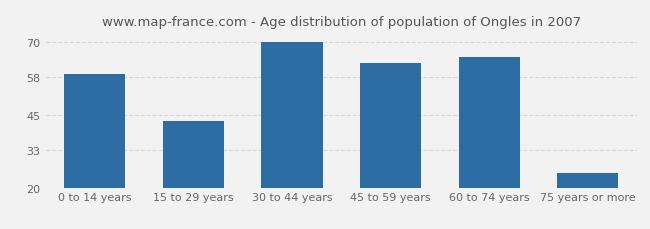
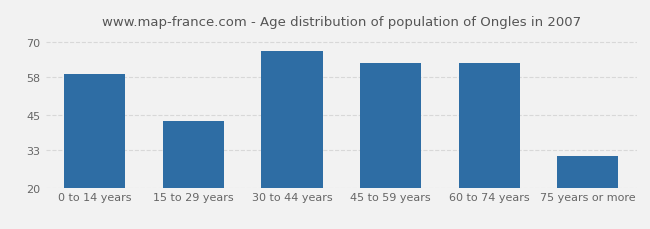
30 to 44 years: 70 -> 67
60 to 74 years: 65 -> 63
75 years or more: 25 -> 31
